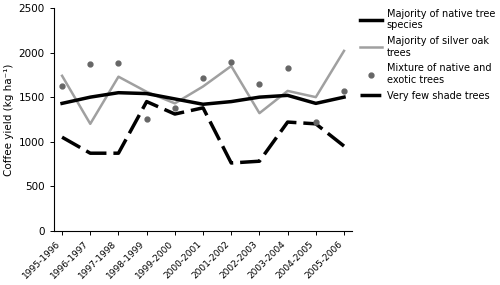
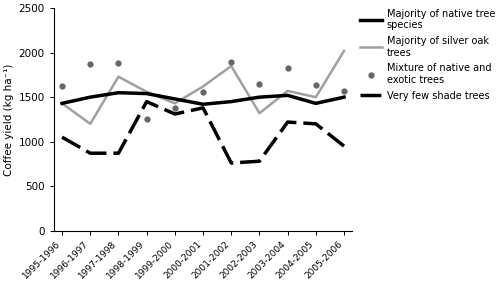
Majority of silver oak trees/1995-1996: 1740 -> 1430
Mixture of native and exotic trees/2000-2001: 1720 -> 1560
Mixture of native and exotic trees/2004-2005: 1220 -> 1640
